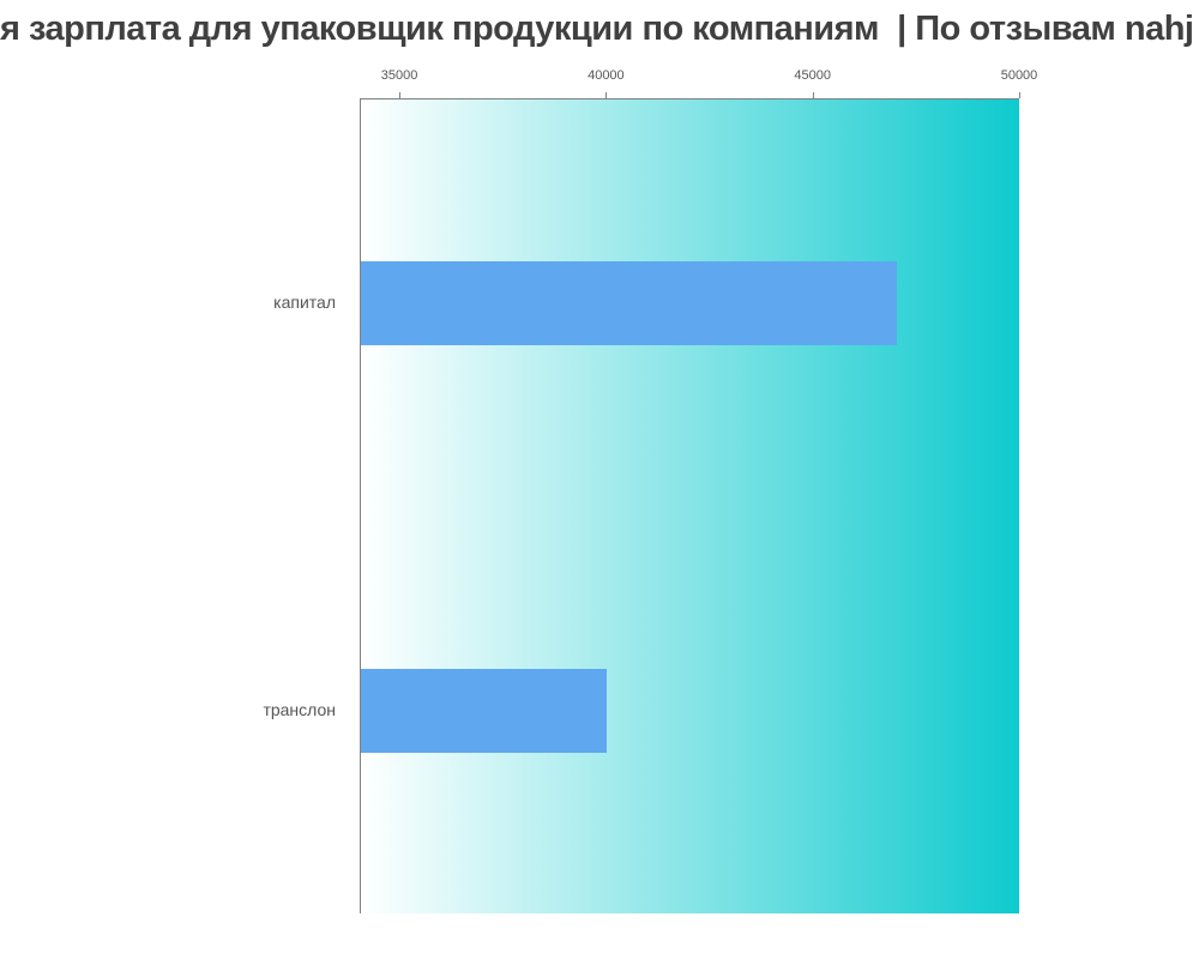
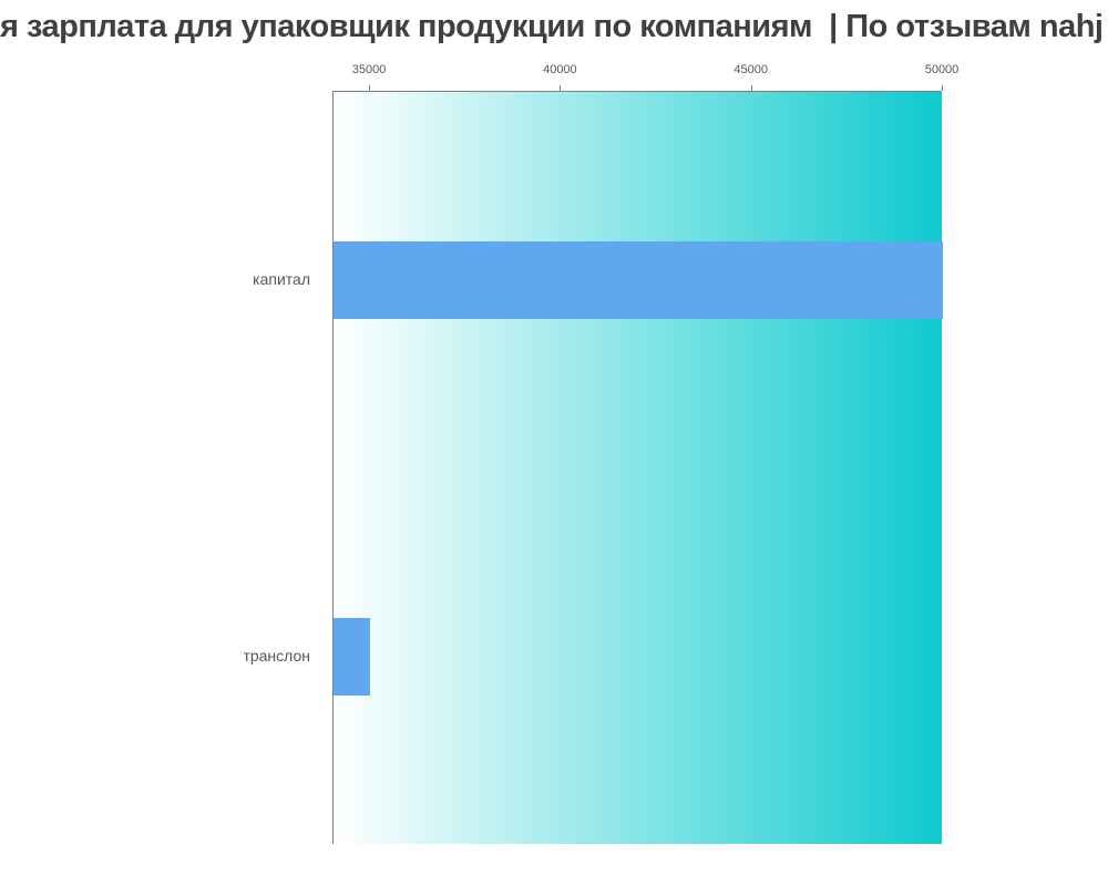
капитал: 47000 -> 50000
транслон: 40000 -> 35000
